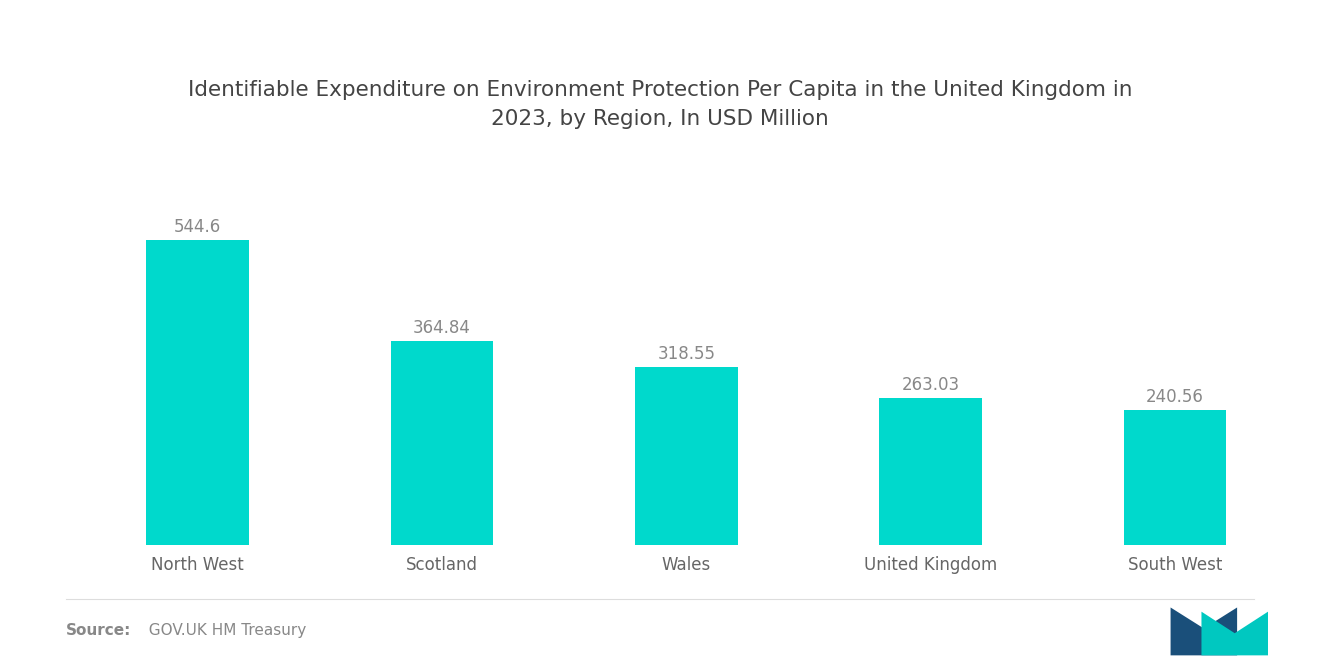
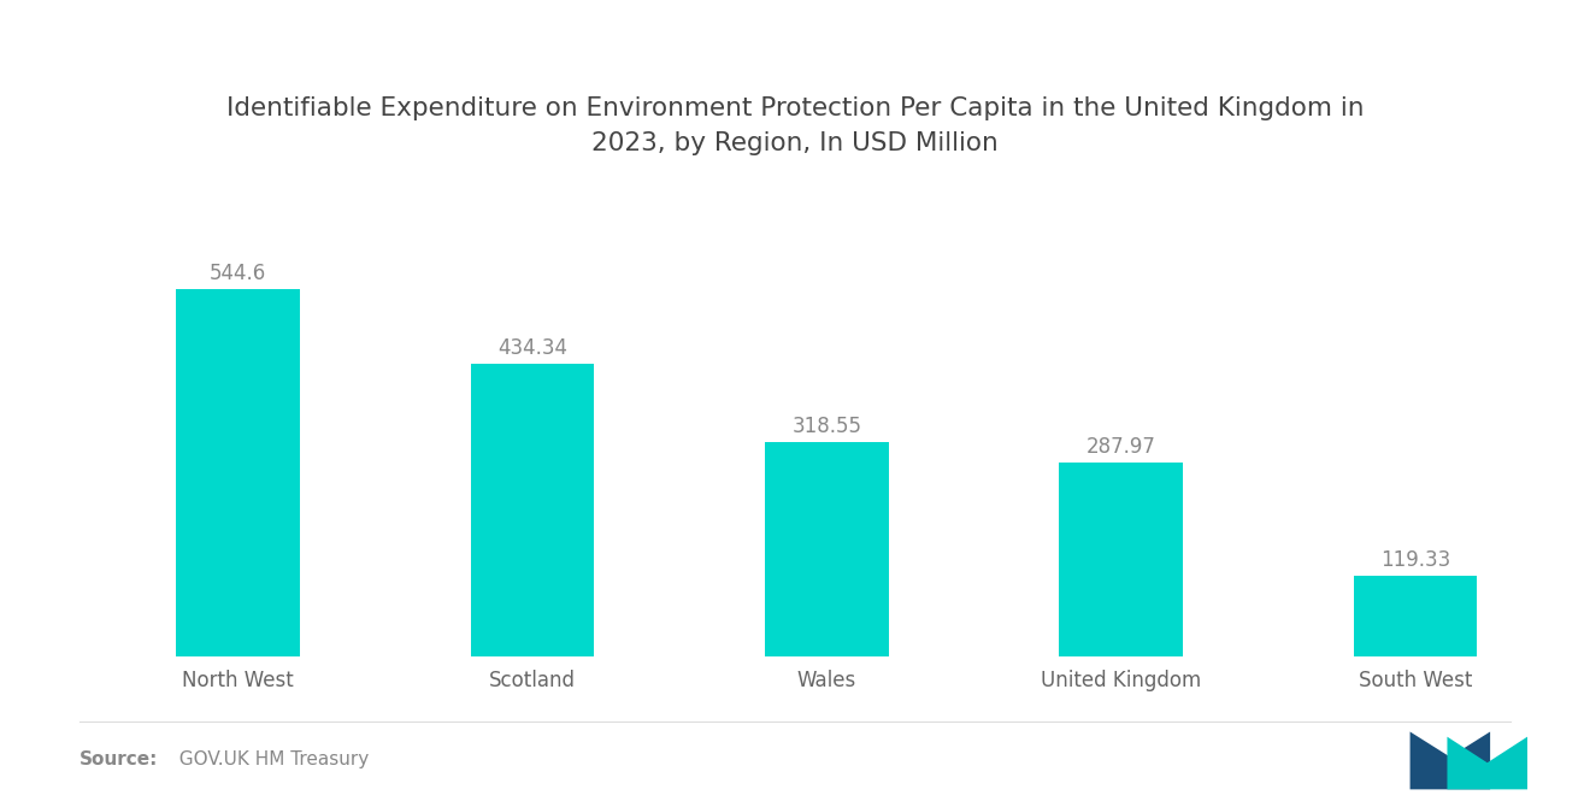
Scotland: 364.84 -> 434.34
United Kingdom: 263.03 -> 287.97
South West: 240.56 -> 119.33
